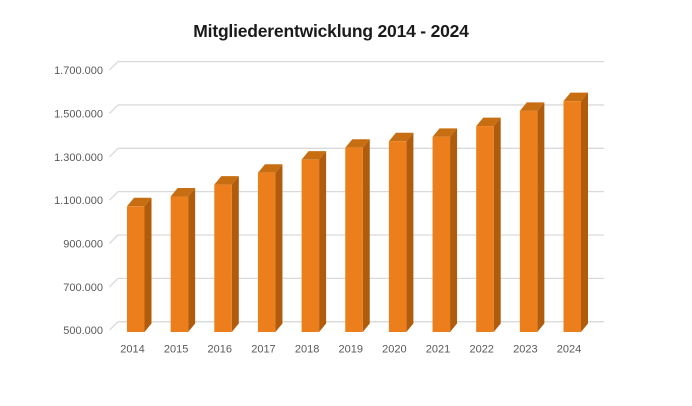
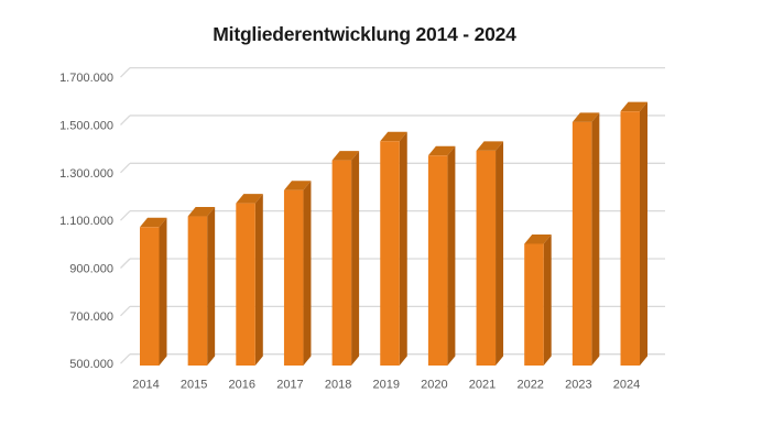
2018: 1300000 -> 1360000
2019: 1350000 -> 1440000
2022: 1450000 -> 1010000
